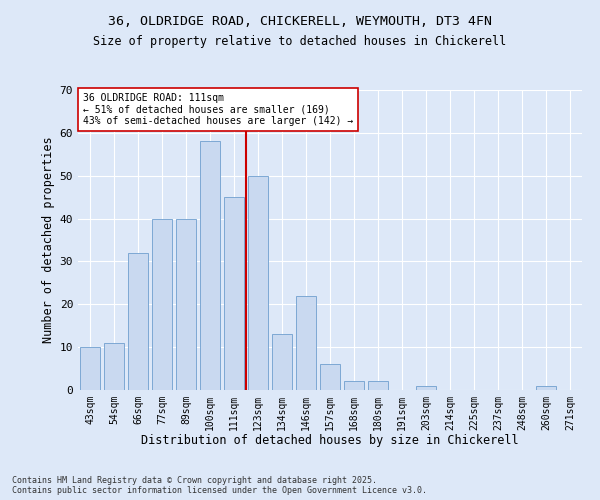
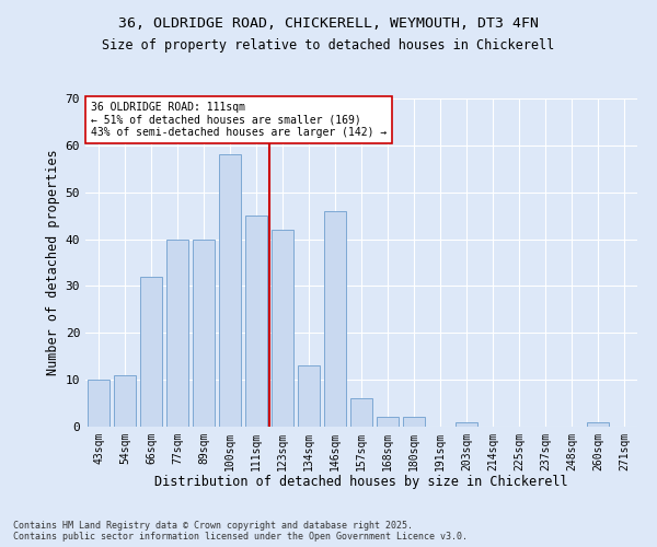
123sqm: 50 -> 42
146sqm: 22 -> 46
